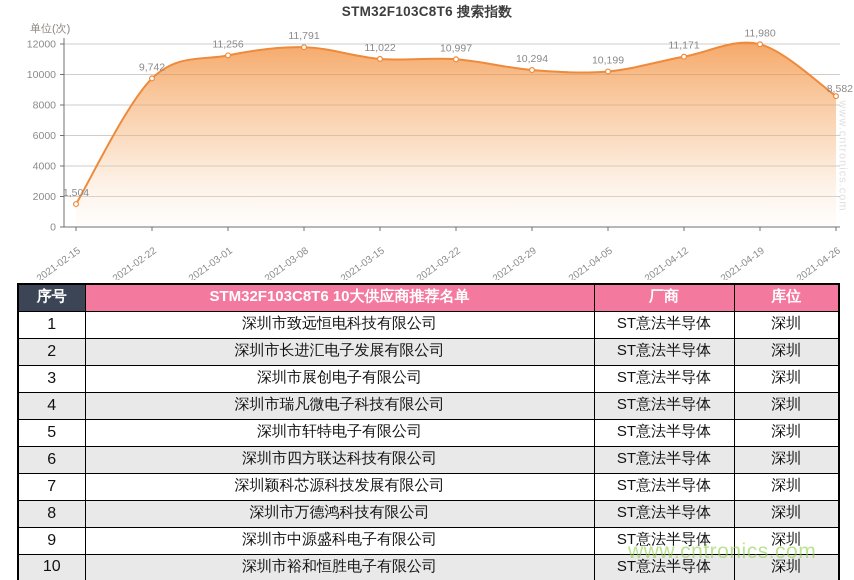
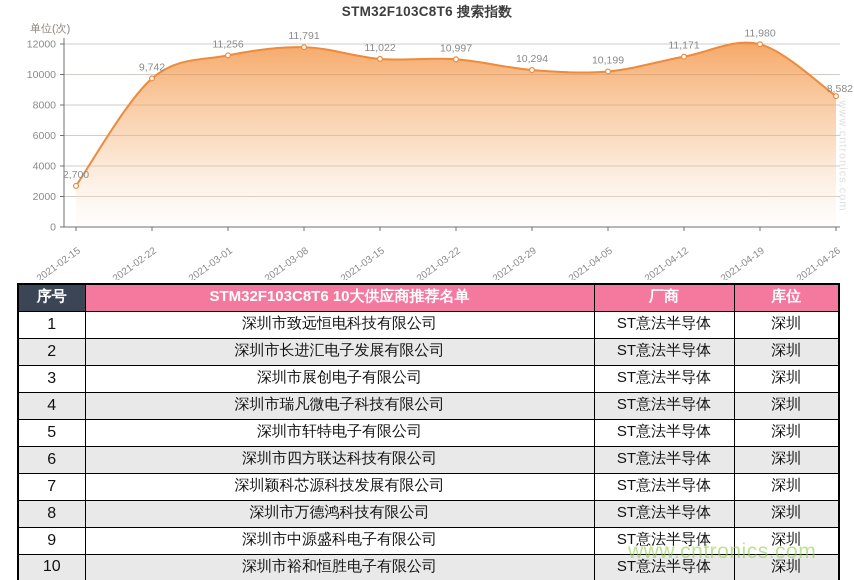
2021-02-15: 1,504 -> 2,700
